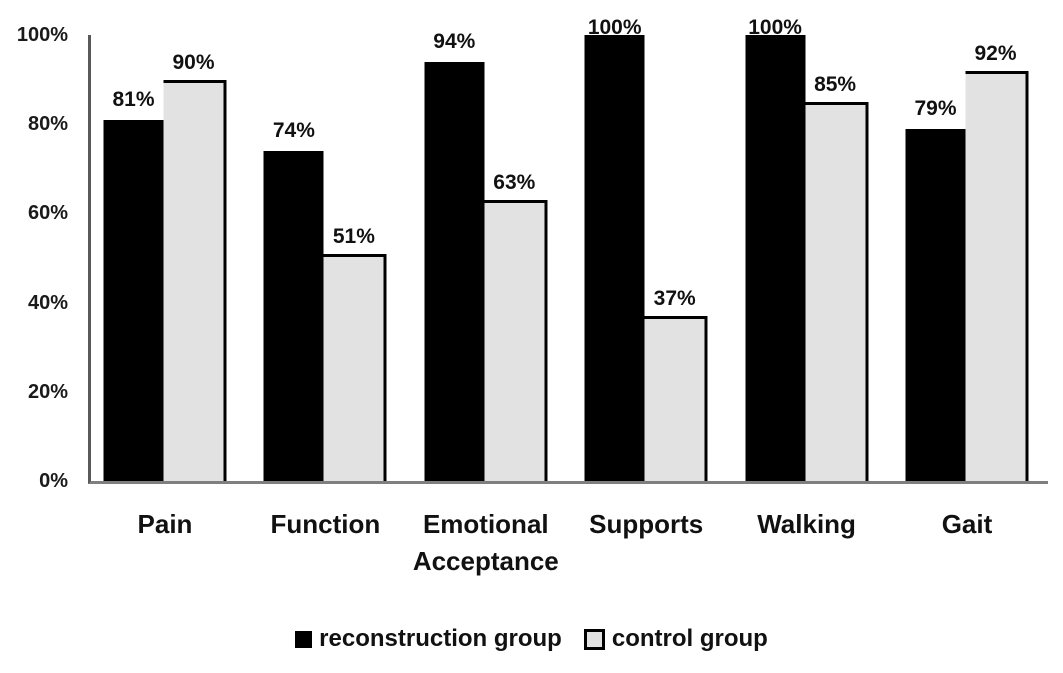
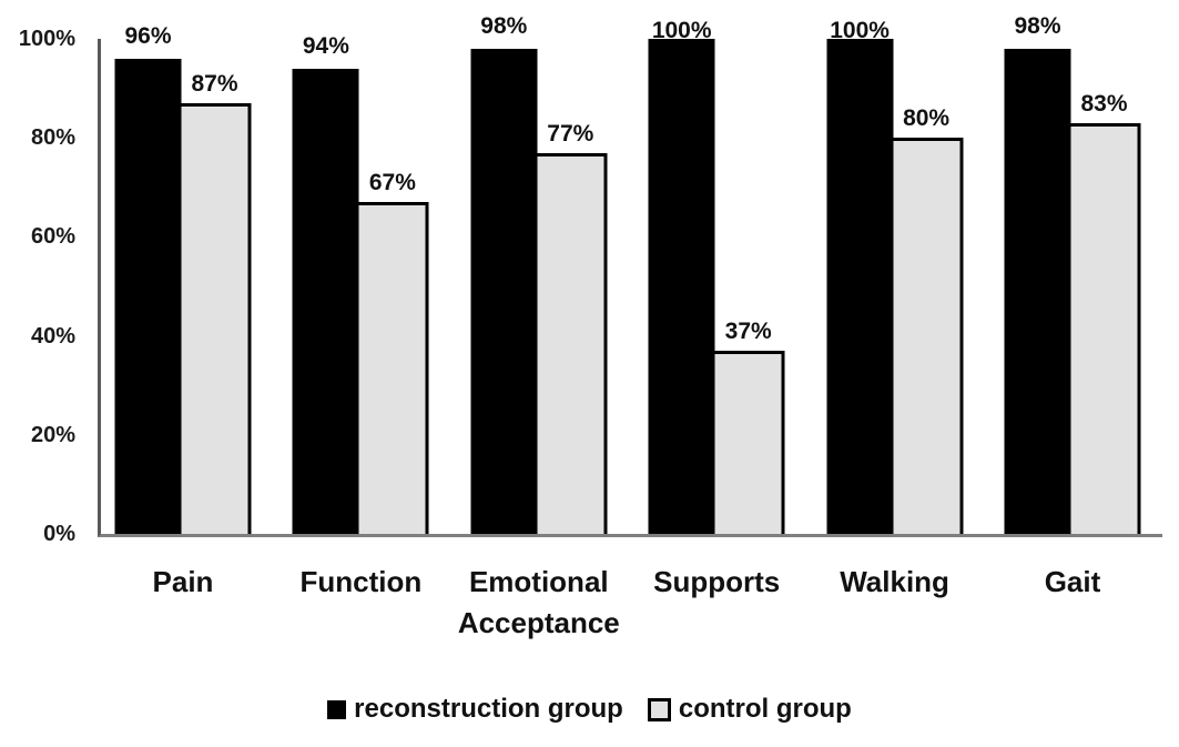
reconstruction group/Pain: 81% -> 96%
control group/Pain: 90% -> 87%
reconstruction group/Function: 74% -> 94%
control group/Function: 51% -> 67%
reconstruction group/Emotional Acceptance: 94% -> 98%
control group/Emotional Acceptance: 63% -> 77%
control group/Walking: 85% -> 80%
reconstruction group/Gait: 79% -> 98%
control group/Gait: 92% -> 83%
